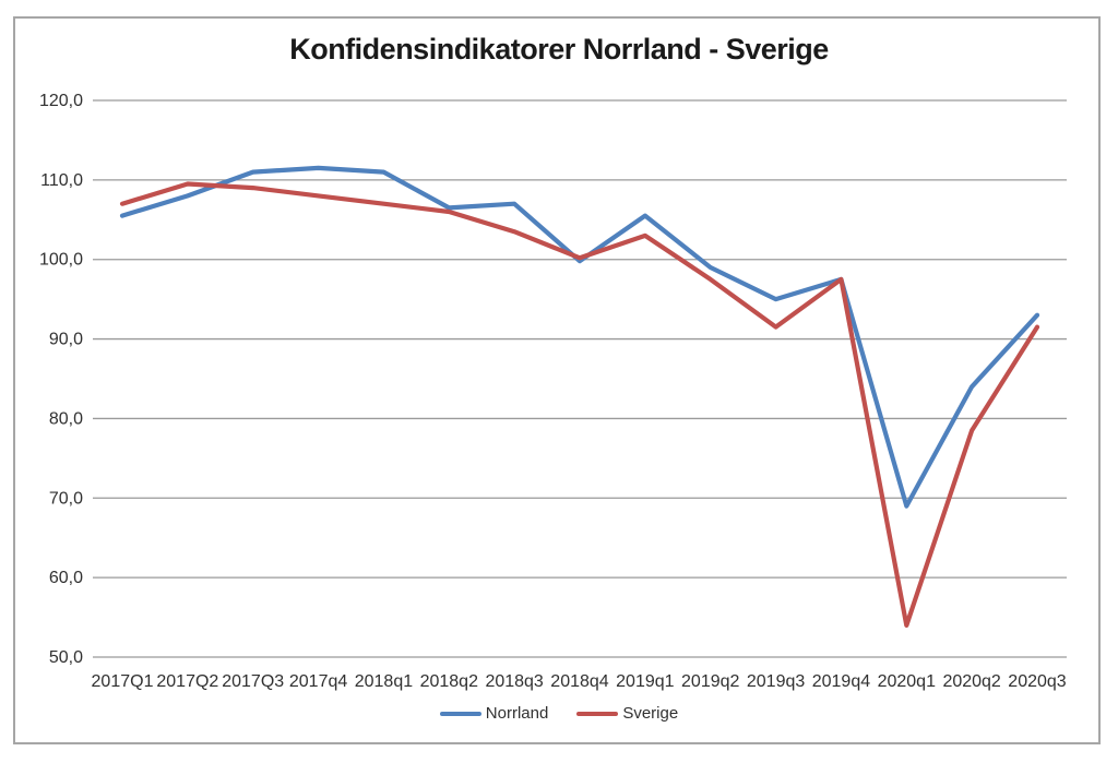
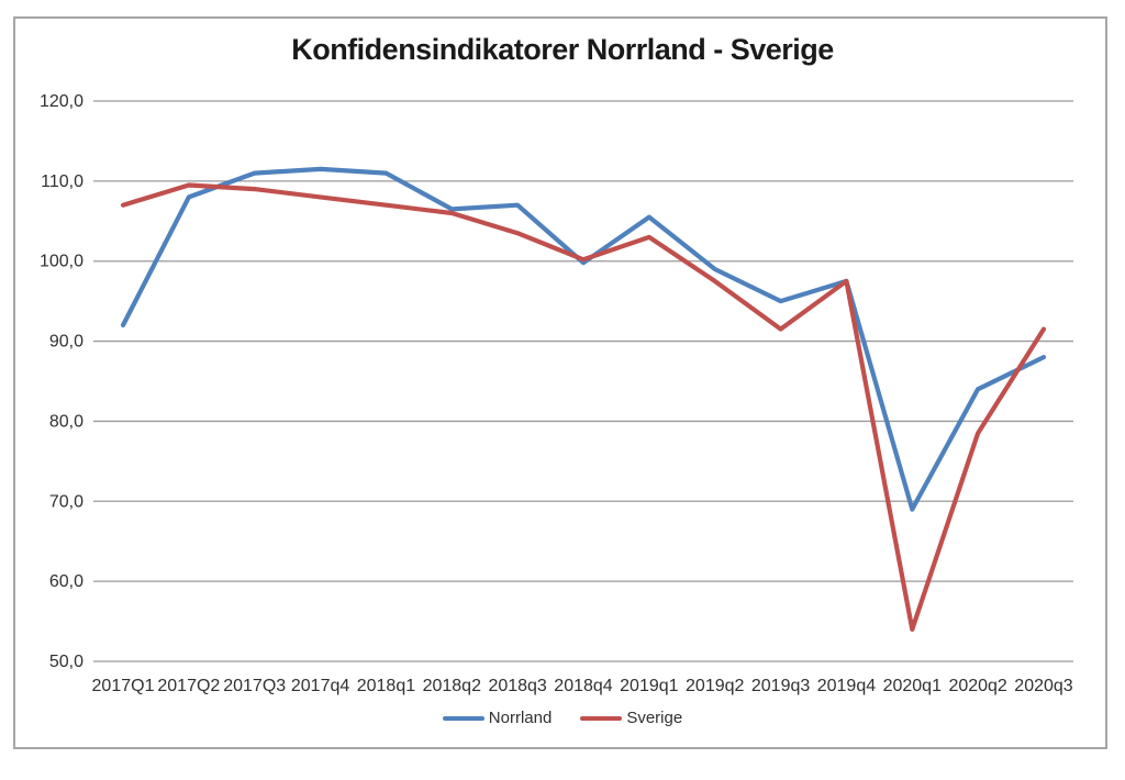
Norrland/2017Q1: 106 -> 92
Norrland/2020q3: 93 -> 88
